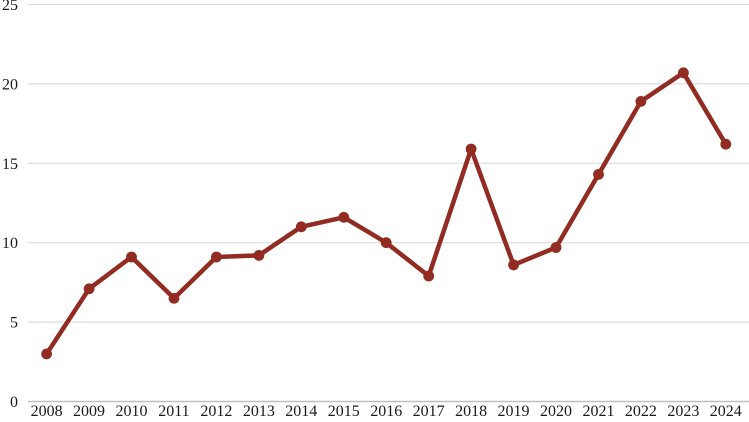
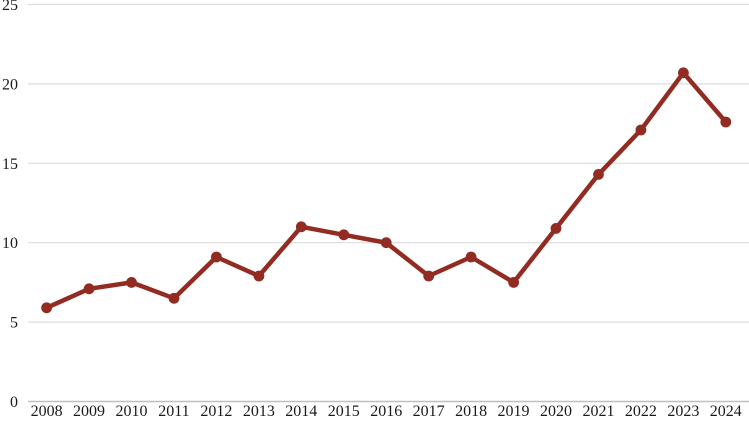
2008: 3.0 -> 5.9
2010: 9.1 -> 7.5
2013: 9.2 -> 7.9
2015: 11.6 -> 10.5
2018: 15.9 -> 9.1
2019: 8.6 -> 7.5
2020: 9.7 -> 10.9
2022: 18.9 -> 17.1
2024: 16.2 -> 17.6
